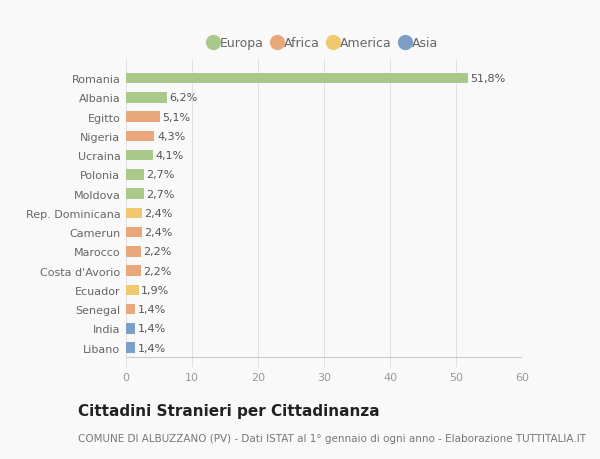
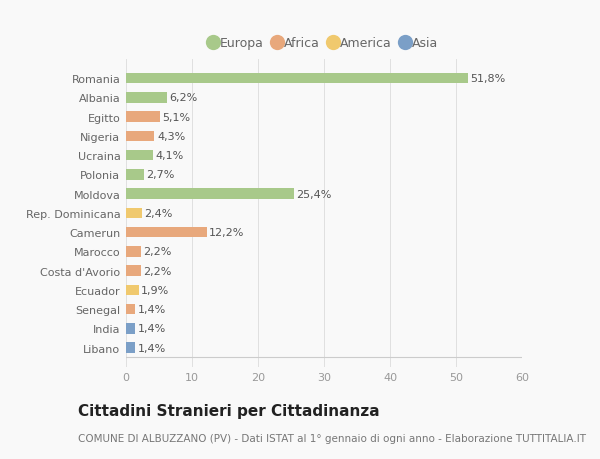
Moldova: 2,7% -> 25,4%
Camerun: 2,4% -> 12,2%
